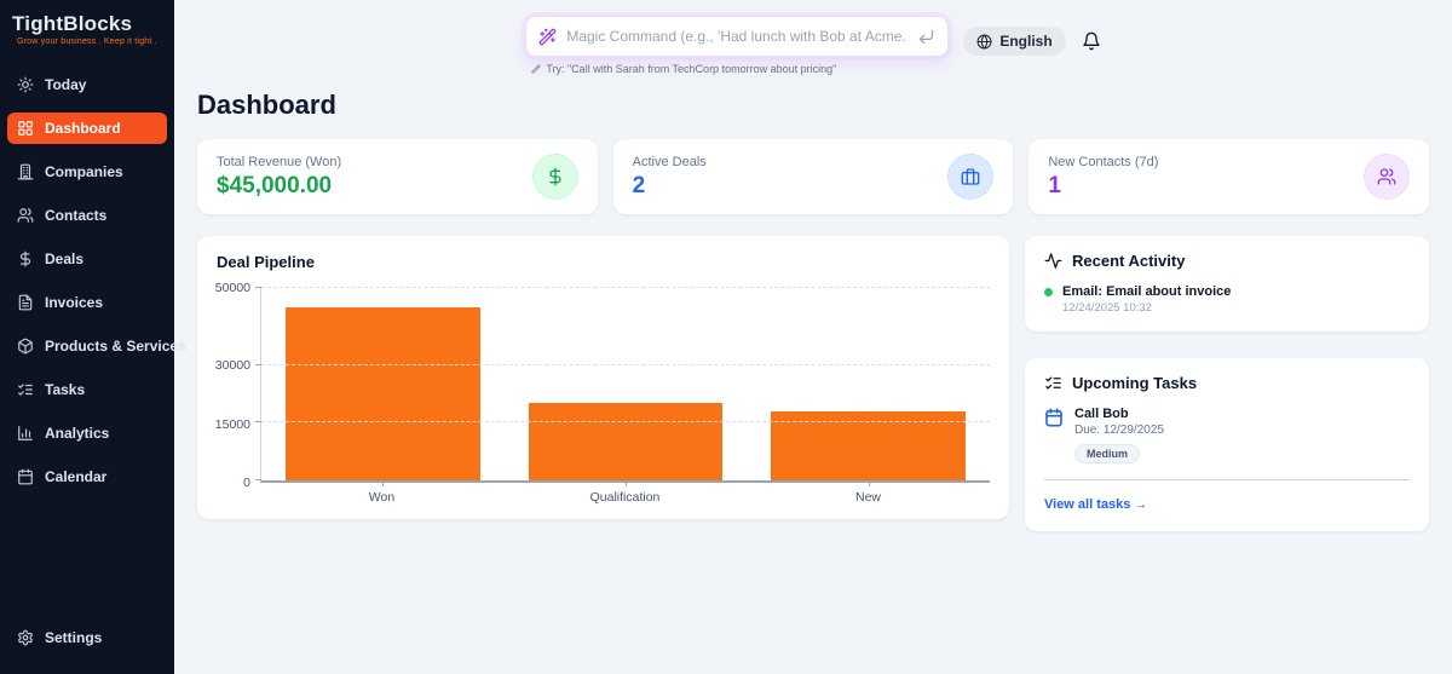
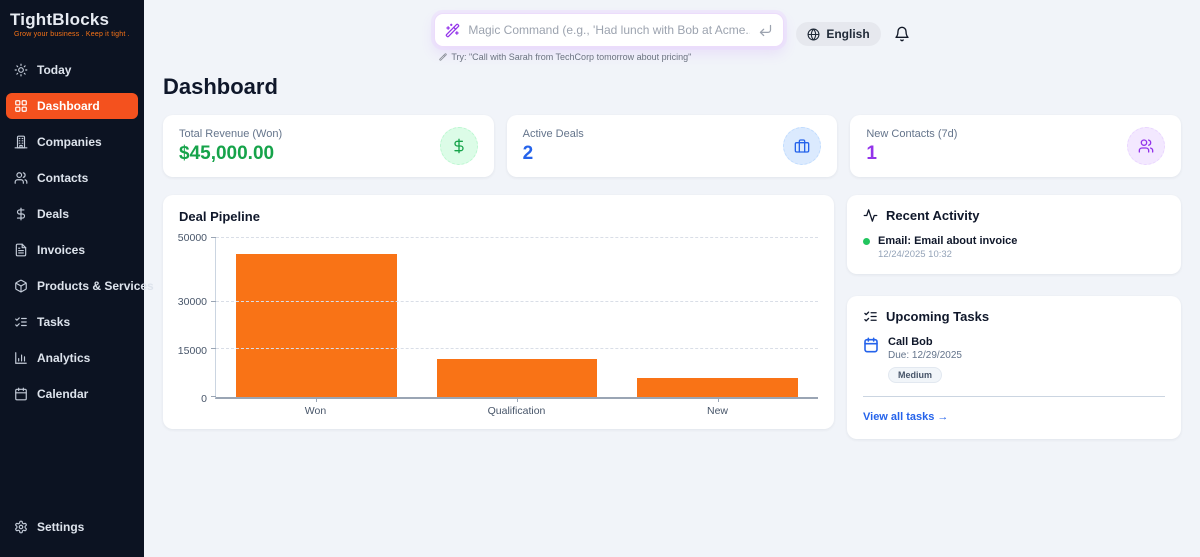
Qualification: 20000 -> 12000
New: 18000 -> 6000
